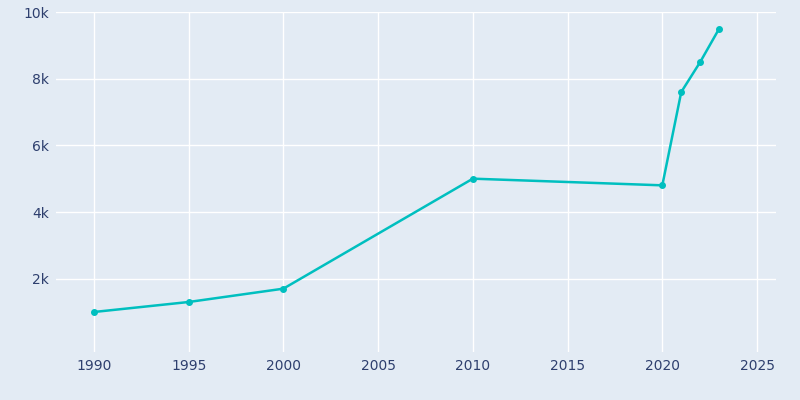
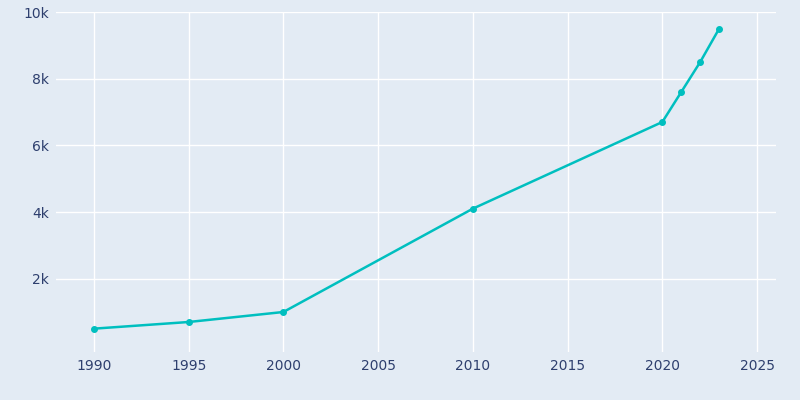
1990: 1.0k -> 0.5k
1995: 1.3k -> 0.7k
2000: 1.7k -> 1.0k
2010: 5.0k -> 4.1k
2020: 4.8k -> 6.7k
